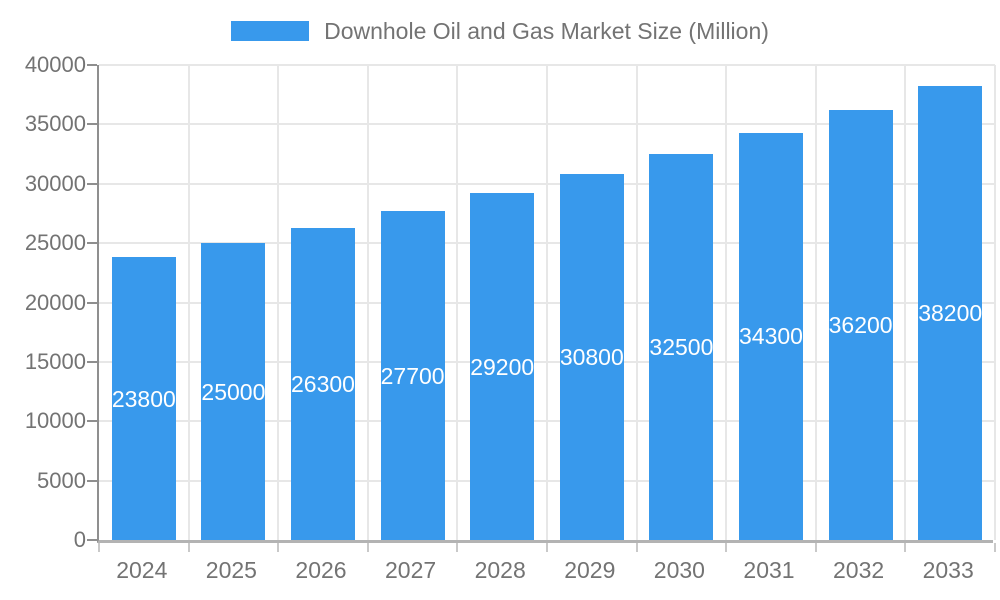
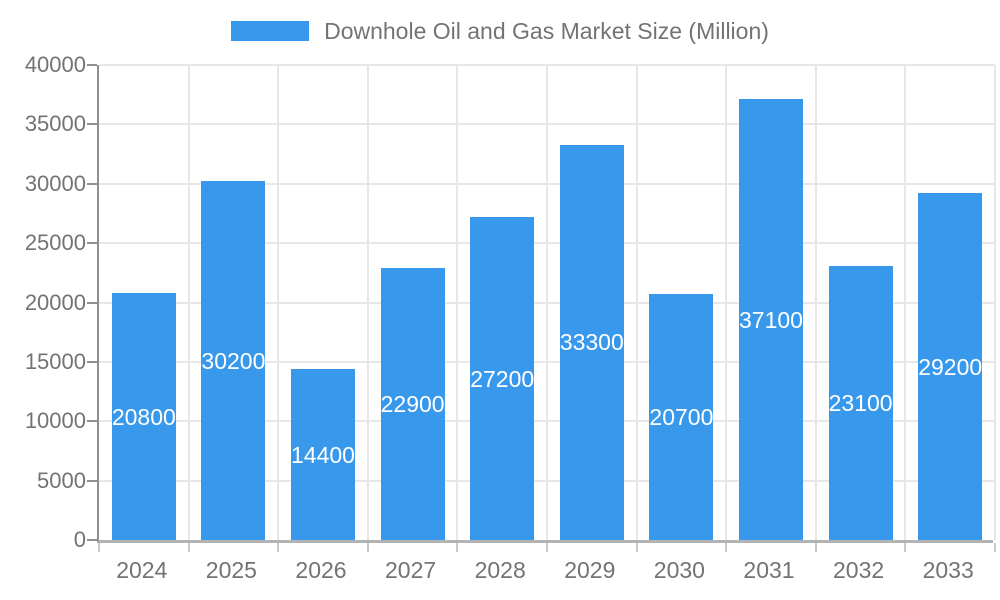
2024: 23800 -> 20800
2025: 25000 -> 30200
2026: 26300 -> 14400
2027: 27700 -> 22900
2028: 29200 -> 27200
2029: 30800 -> 33300
2030: 32500 -> 20700
2031: 34300 -> 37100
2032: 36200 -> 23100
2033: 38200 -> 29200
